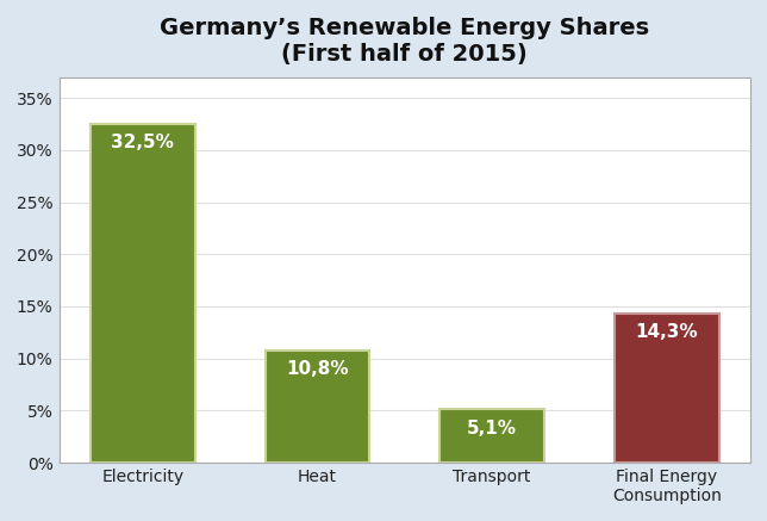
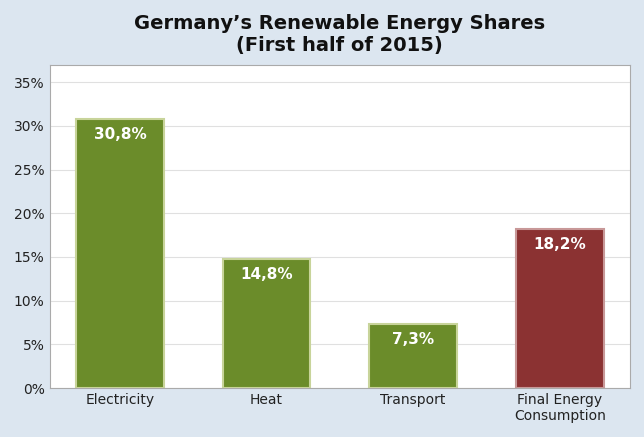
Electricity: 32,5% -> 30,8%
Heat: 10,8% -> 14,8%
Transport: 5,1% -> 7,3%
Final Energy Consumption: 14,3% -> 18,2%
